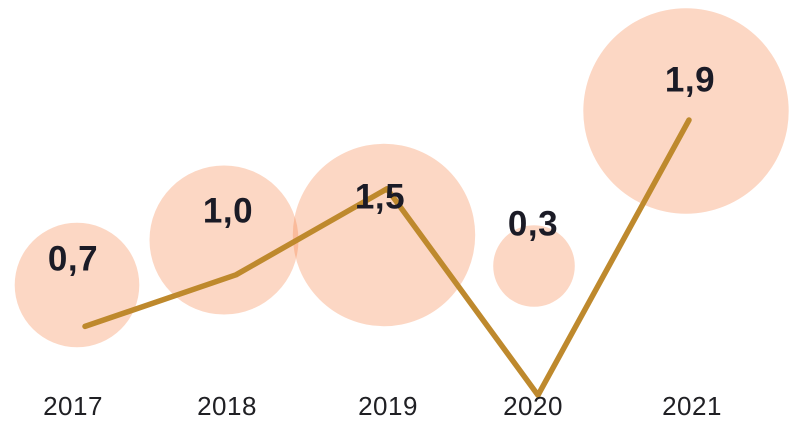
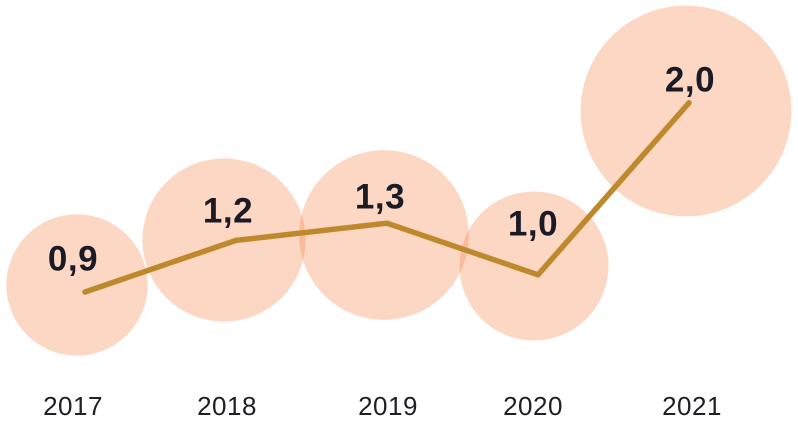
2017: 0,7 -> 0,9
2018: 1,0 -> 1,2
2019: 1,5 -> 1,3
2020: 0,3 -> 1,0
2021: 1,9 -> 2,0
